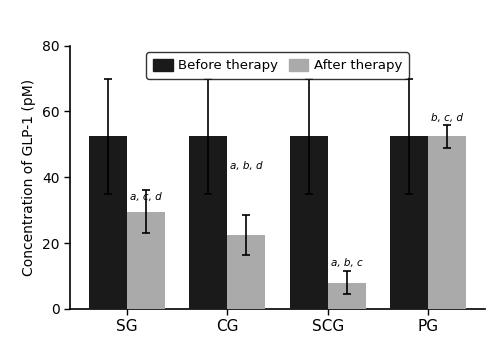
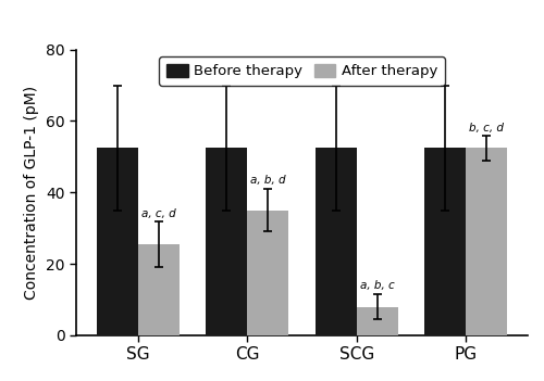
After therapy/SG: 29.5 -> 25.5
After therapy/CG: 22.5 -> 35.0
